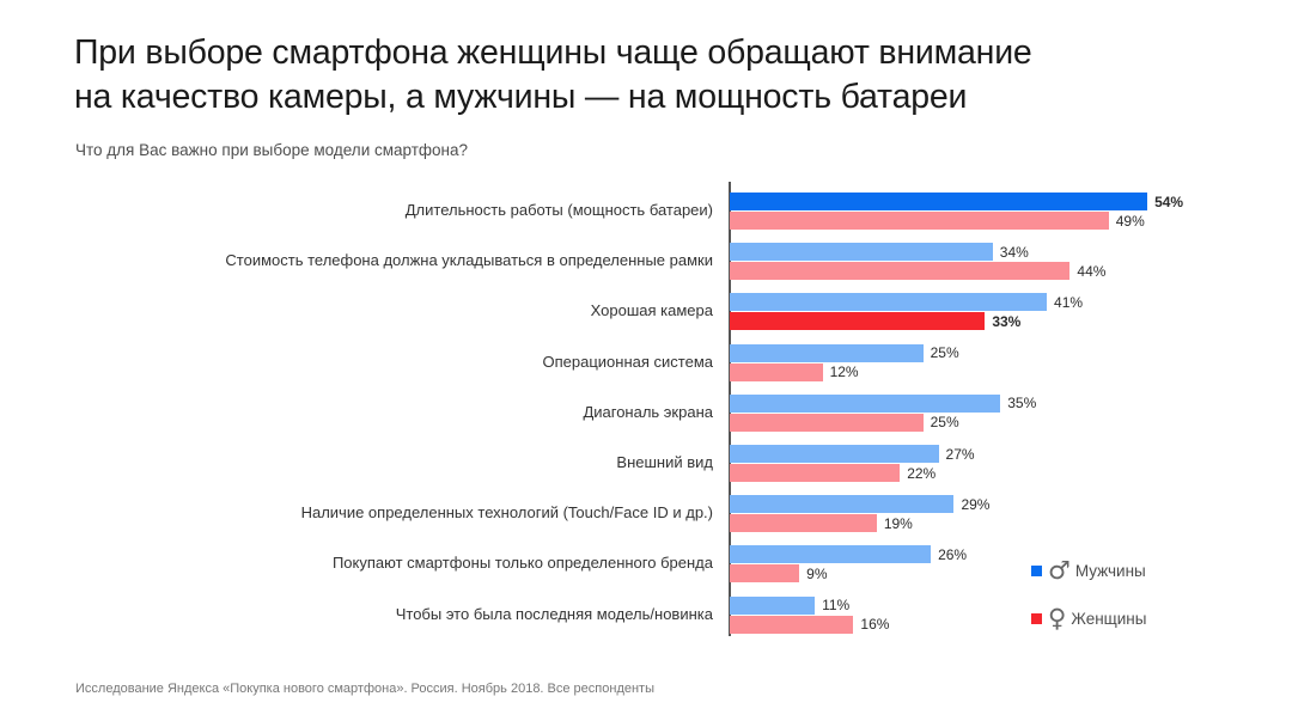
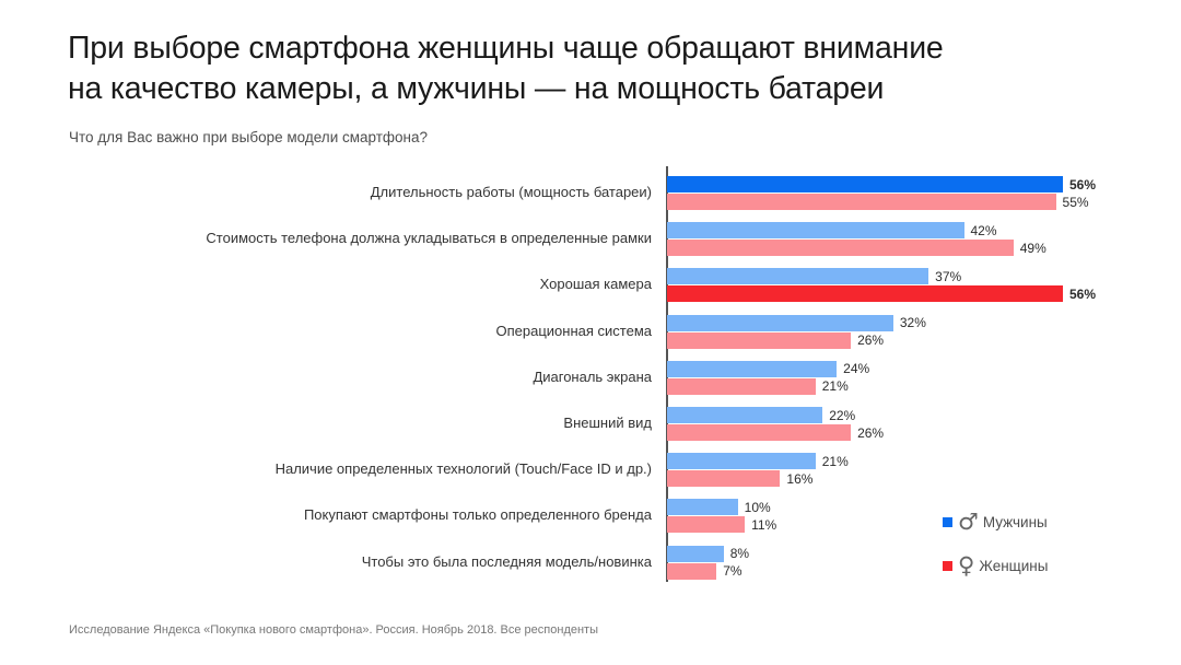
Мужчины/Длительность работы (мощность батареи): 54% -> 56%
Женщины/Длительность работы (мощность батареи): 49% -> 55%
Мужчины/Стоимость телефона должна укладываться в определенные рамки: 34% -> 42%
Женщины/Стоимость телефона должна укладываться в определенные рамки: 44% -> 49%
Мужчины/Хорошая камера: 41% -> 37%
Женщины/Хорошая камера: 33% -> 56%
Мужчины/Операционная система: 25% -> 32%
Женщины/Операционная система: 12% -> 26%
Мужчины/Диагональ экрана: 35% -> 24%
Женщины/Диагональ экрана: 25% -> 21%
Мужчины/Внешний вид: 27% -> 22%
Женщины/Внешний вид: 22% -> 26%
Мужчины/Наличие определенных технологий (Touch/Face ID и др.): 29% -> 21%
Женщины/Наличие определенных технологий (Touch/Face ID и др.): 19% -> 16%
Мужчины/Покупают смартфоны только определенного бренда: 26% -> 10%
Женщины/Покупают смартфоны только определенного бренда: 9% -> 11%
Мужчины/Чтобы это была последняя модель/новинка: 11% -> 8%
Женщины/Чтобы это была последняя модель/новинка: 16% -> 7%
